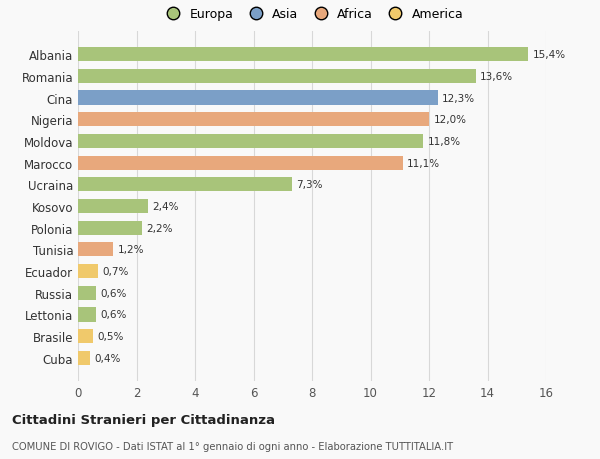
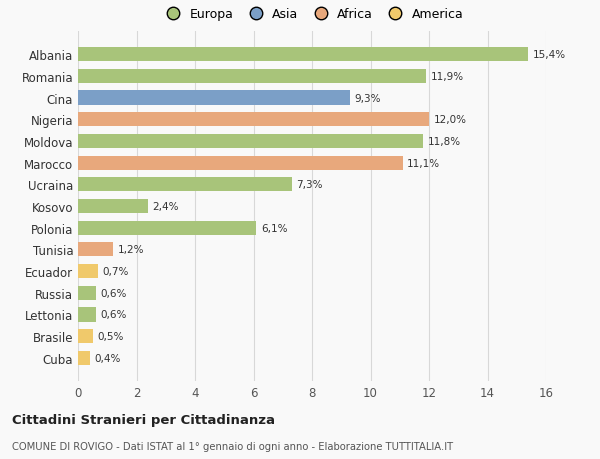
Romania: 13,6% -> 11,9%
Cina: 12,3% -> 9,3%
Polonia: 2,2% -> 6,1%
